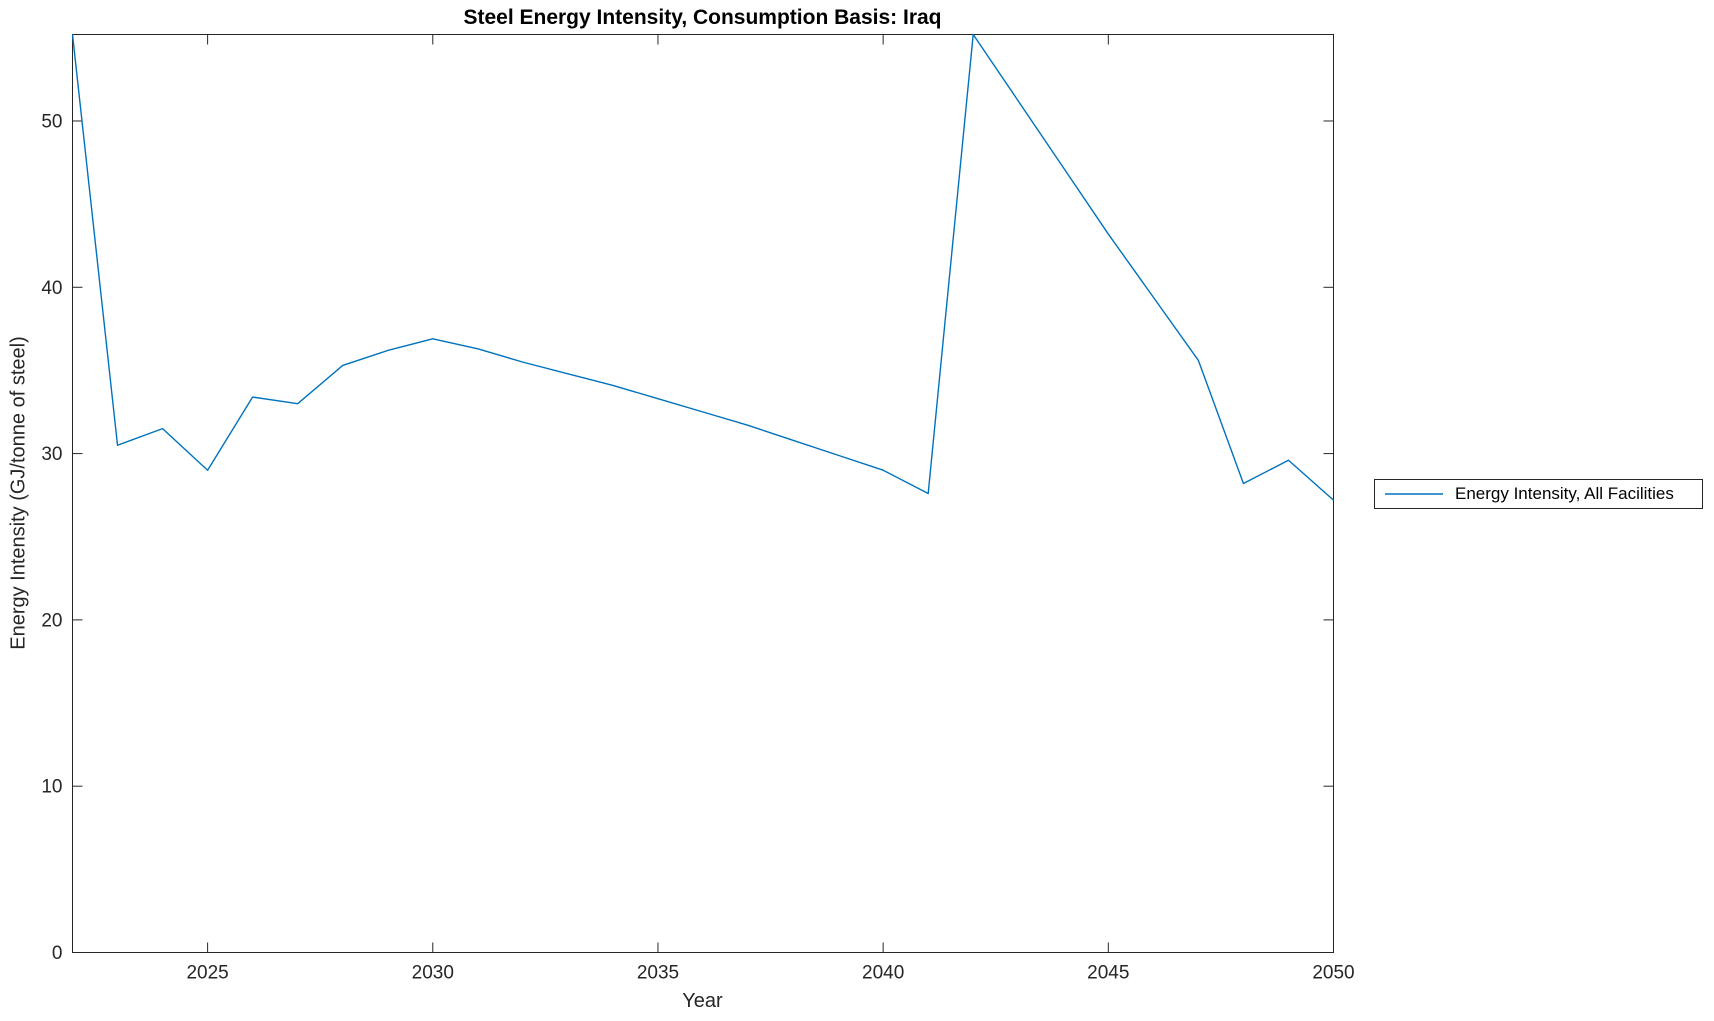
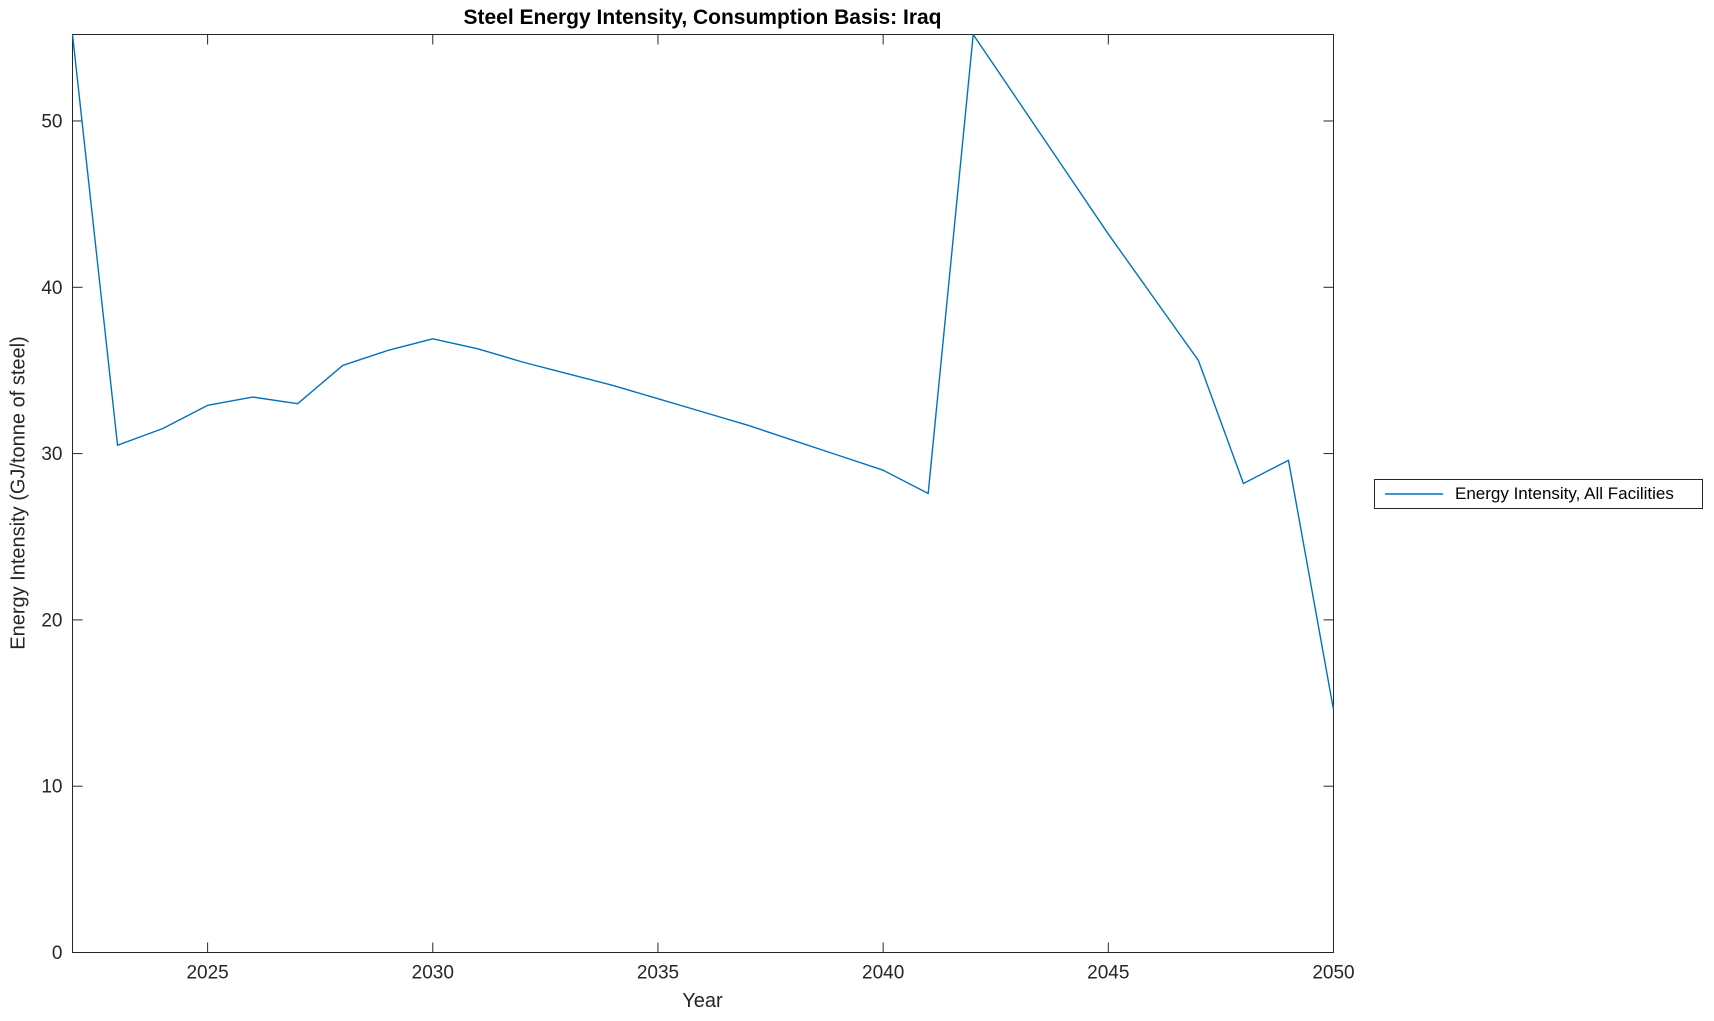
2025: 29.0 -> 32.9
2050: 27.2 -> 14.6
